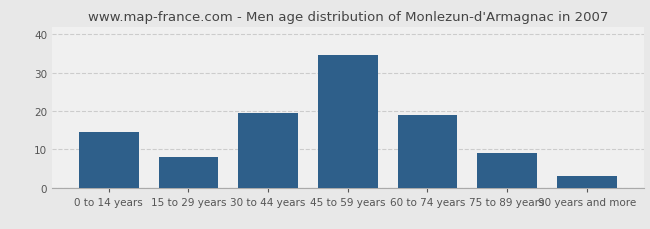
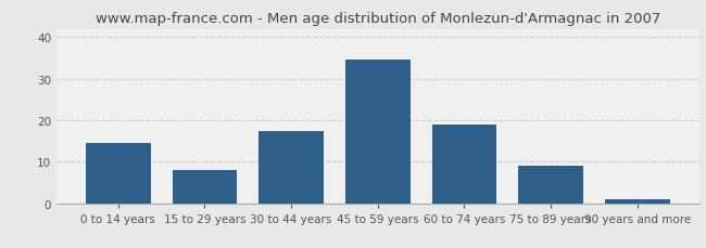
30 to 44 years: 19.5 -> 17.5
90 years and more: 3.0 -> 1.0
